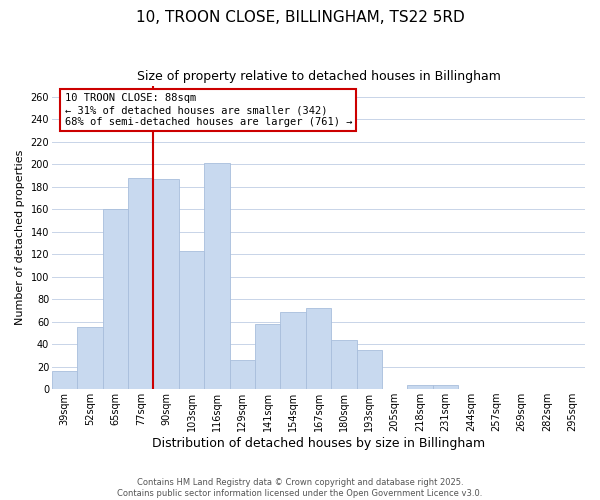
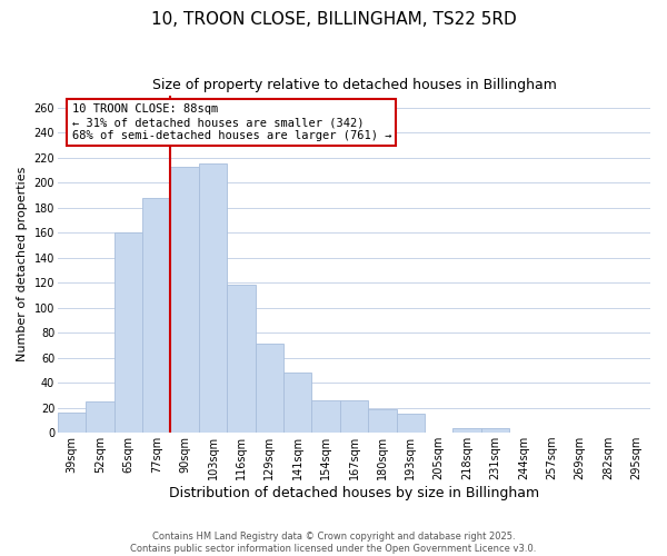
52sqm: 55 -> 25
90sqm: 187 -> 213
103sqm: 123 -> 215
116sqm: 201 -> 118
129sqm: 26 -> 71
141sqm: 58 -> 48
154sqm: 69 -> 26
167sqm: 72 -> 26
180sqm: 44 -> 19
193sqm: 35 -> 15
